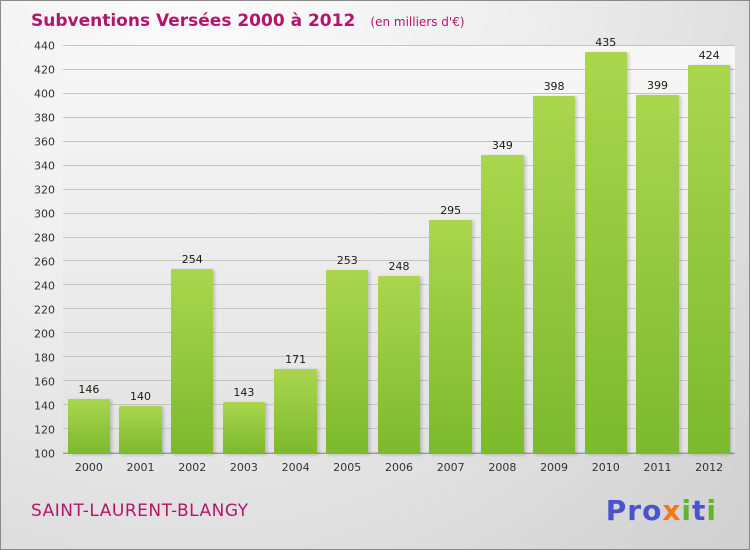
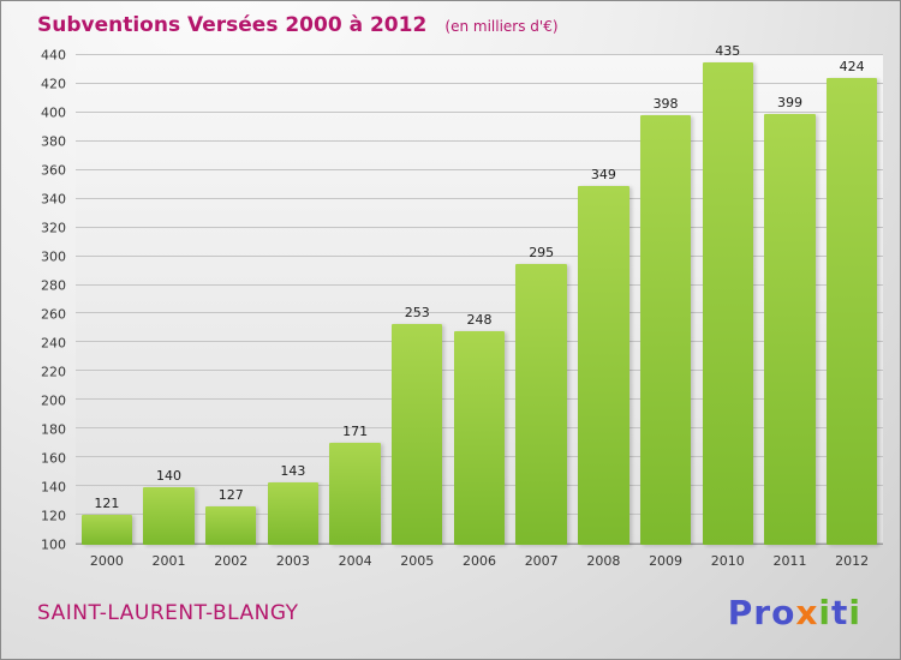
2000: 146 -> 121
2002: 254 -> 127
